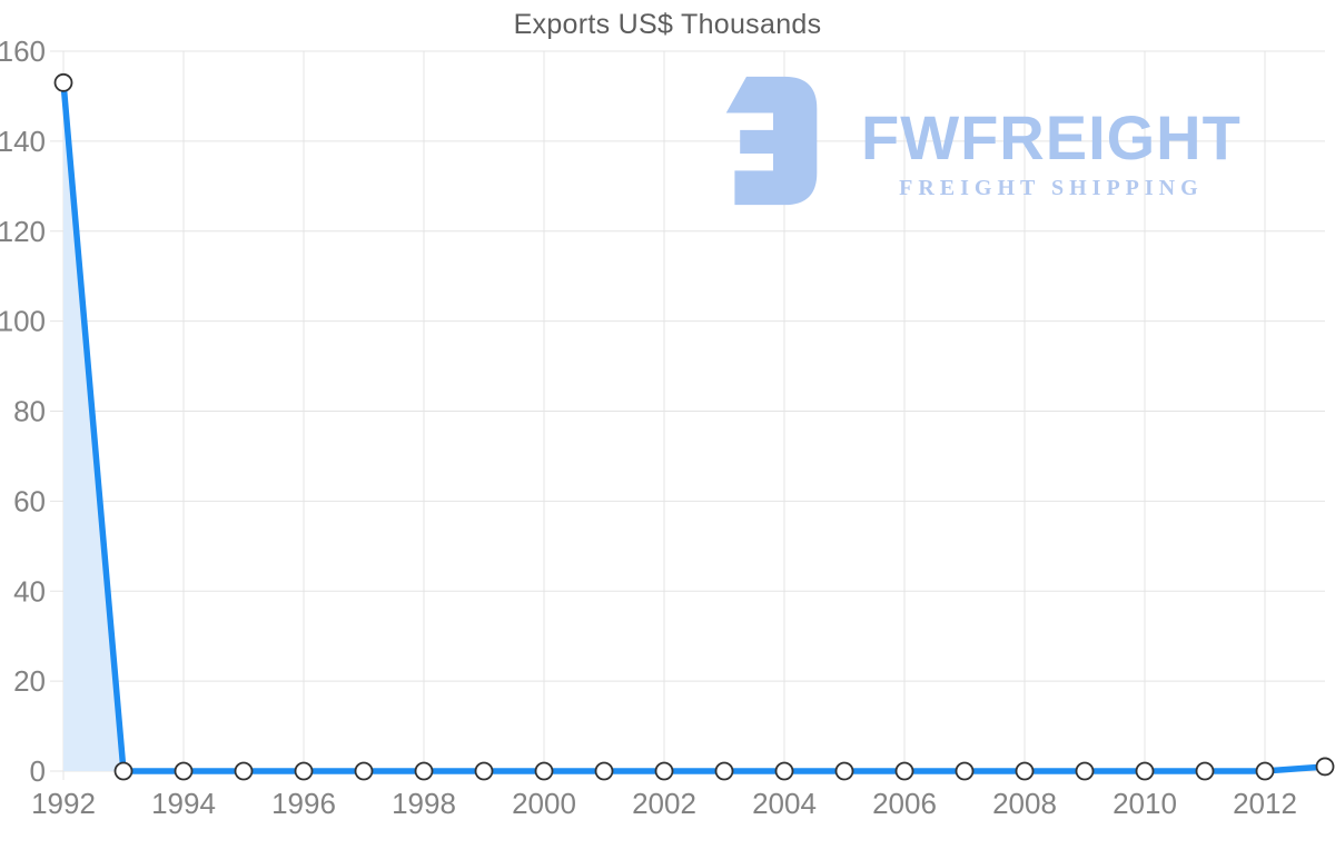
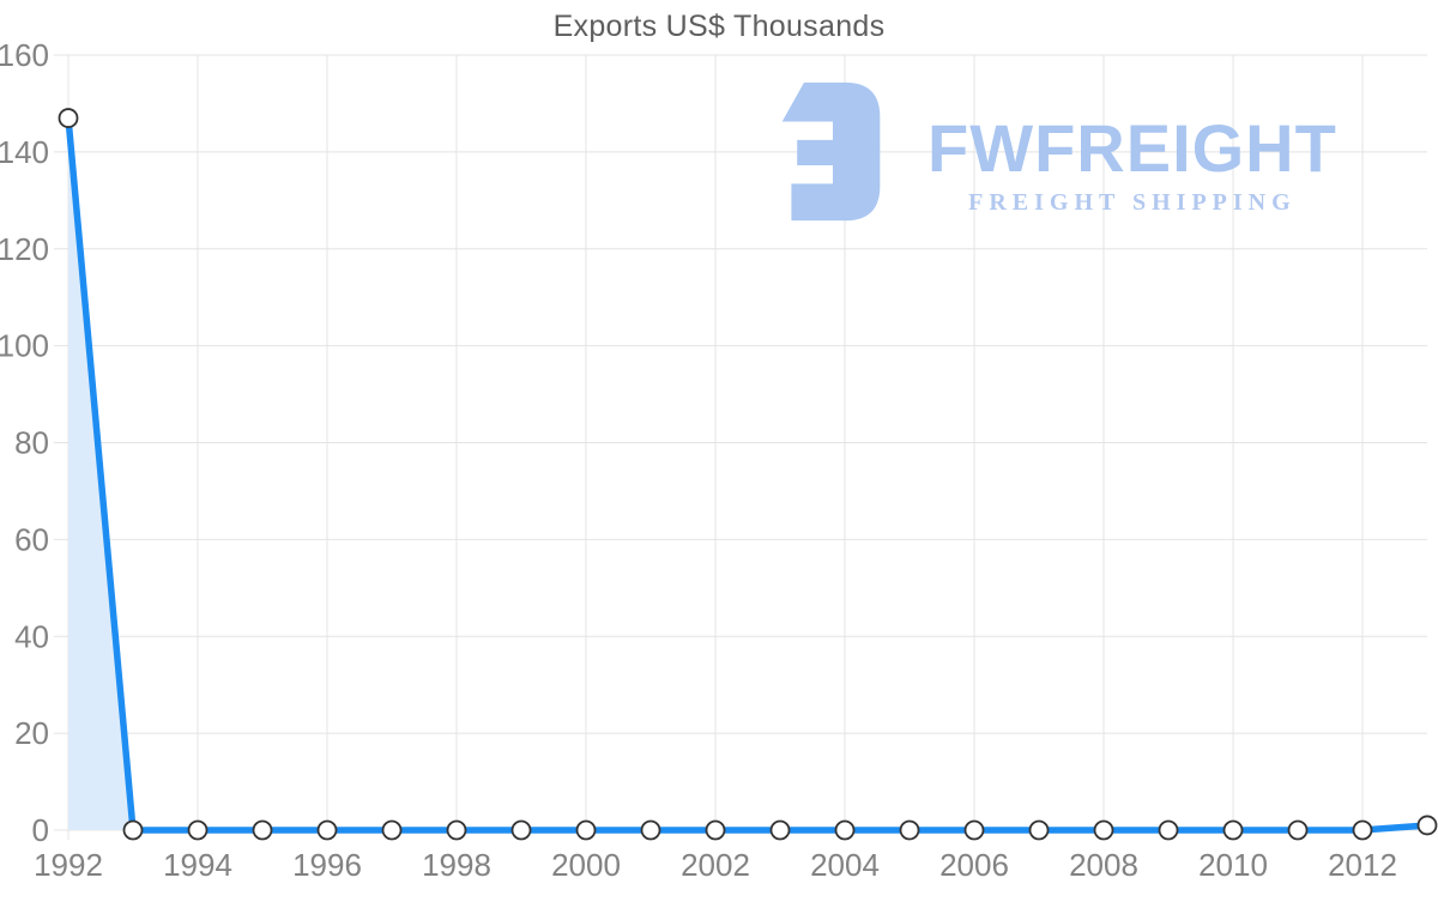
1992: 153 -> 147
